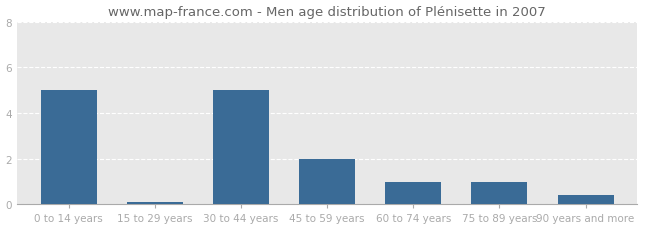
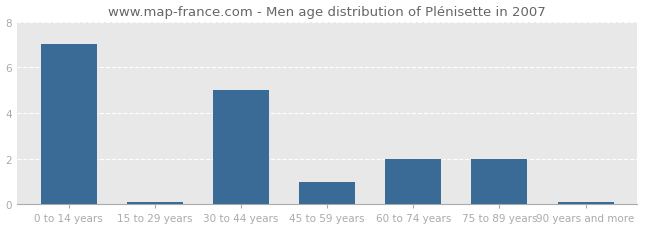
0 to 14 years: 5.0 -> 7.0
45 to 59 years: 2.0 -> 1.0
60 to 74 years: 1.0 -> 2.0
75 to 89 years: 1.0 -> 2.0
90 years and more: 0.4 -> 0.1
